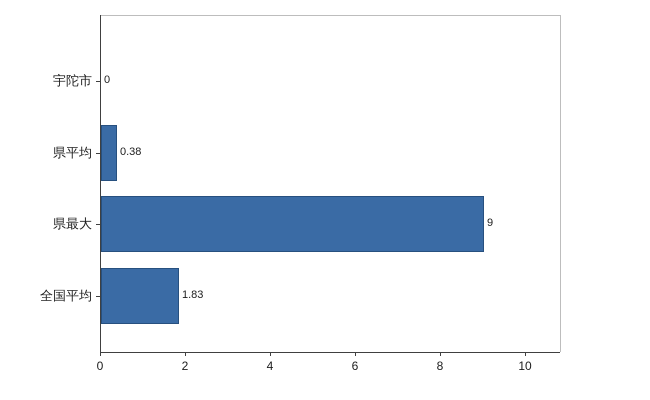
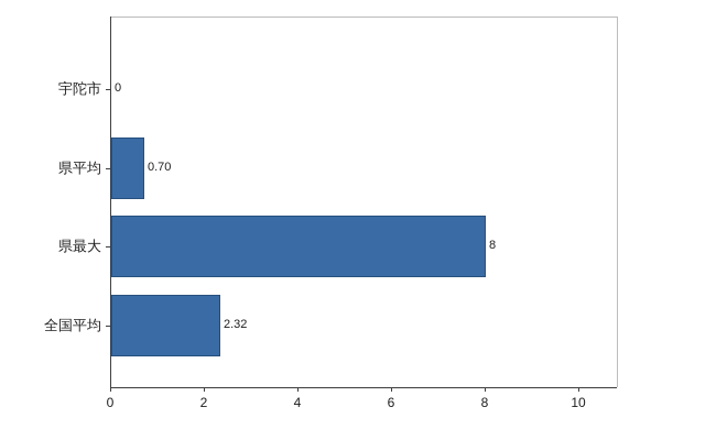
県平均: 0.38 -> 0.70
県最大: 9 -> 8
全国平均: 1.83 -> 2.32
